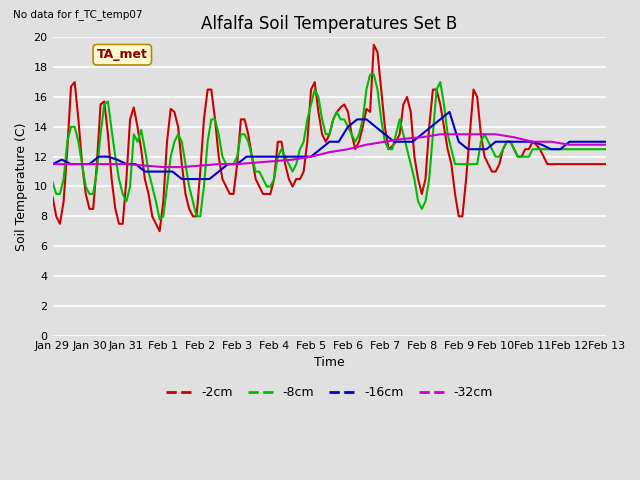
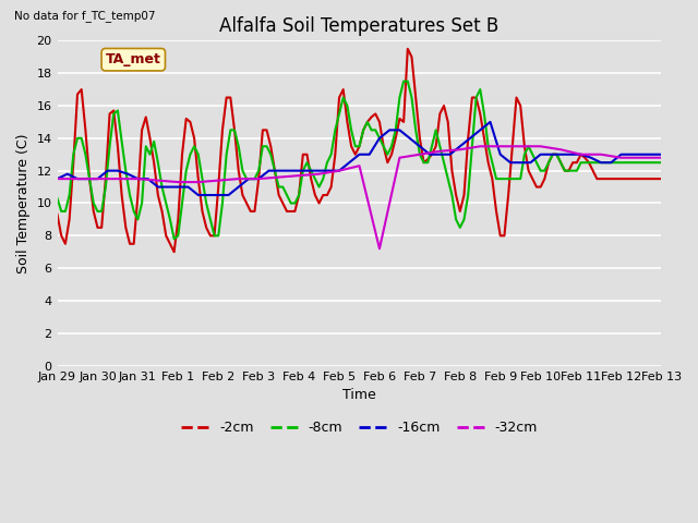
-32cm/Feb 6: 12.5 -> 7.2
